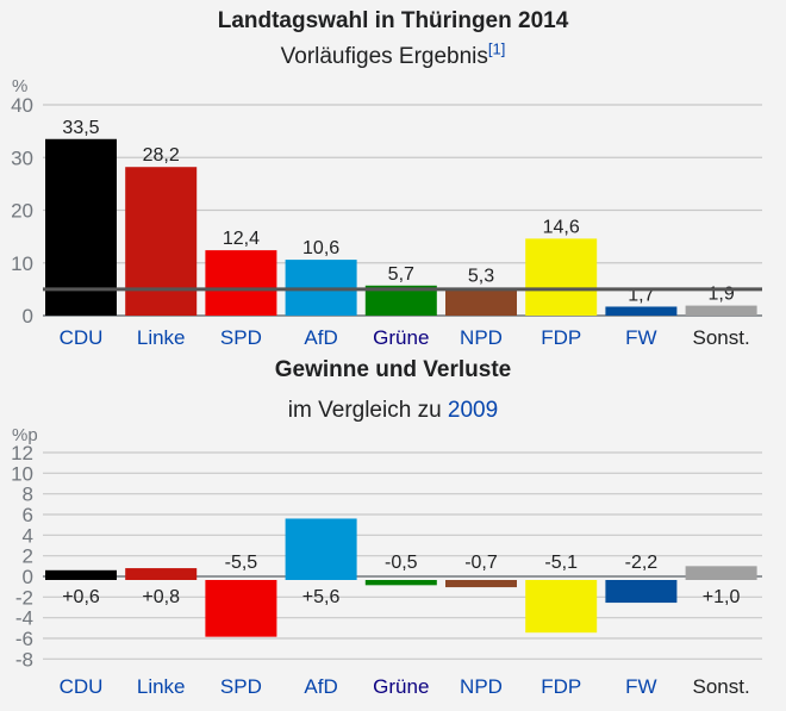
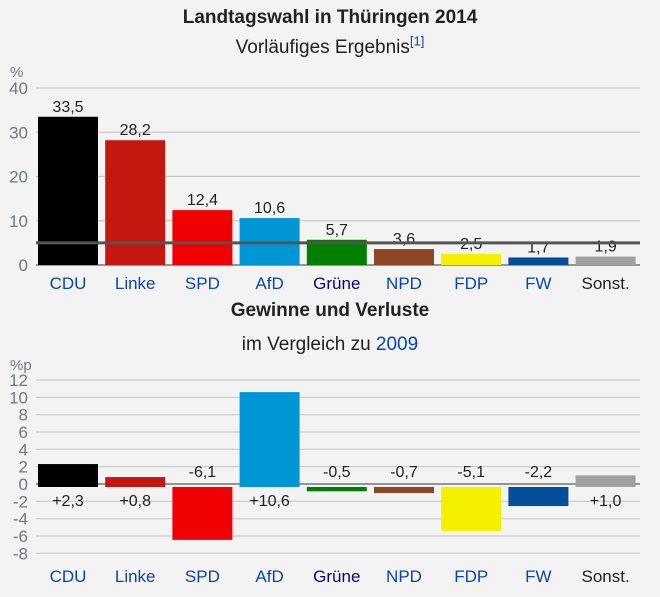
Landtagswahl in Thüringen 2014/NPD: 5,3 -> 3,6
Landtagswahl in Thüringen 2014/FDP: 14,6 -> 2,5
Gewinne und Verluste/CDU: +0,6 -> +2,3
Gewinne und Verluste/SPD: -5,5 -> -6,1
Gewinne und Verluste/AfD: +5,6 -> +10,6
